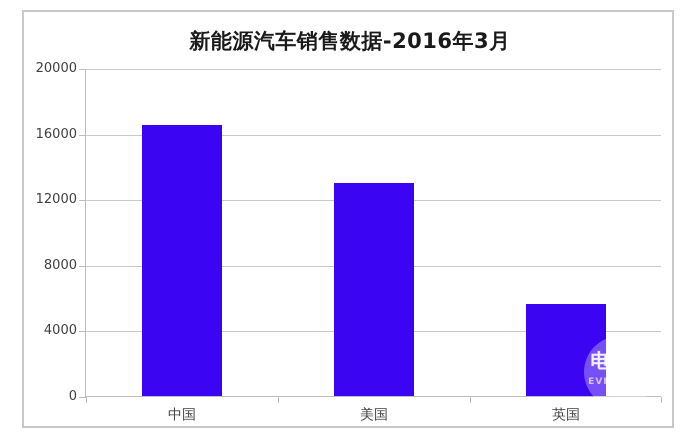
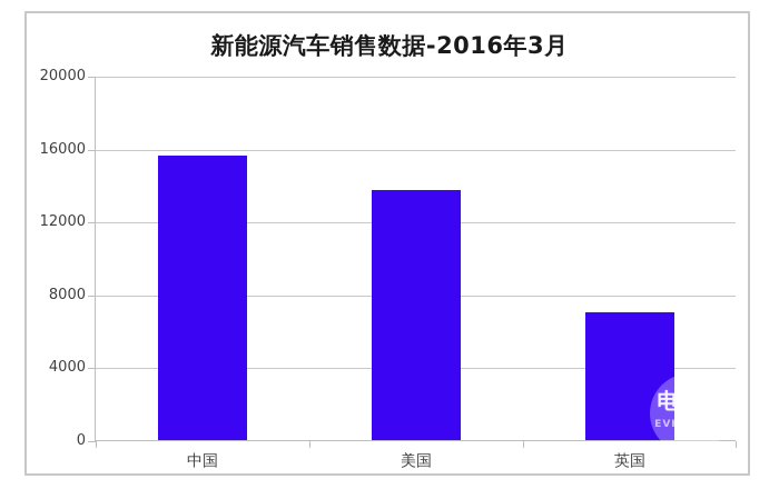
中国: 16500 -> 15600
美国: 13000 -> 13700
英国: 5600 -> 7000
